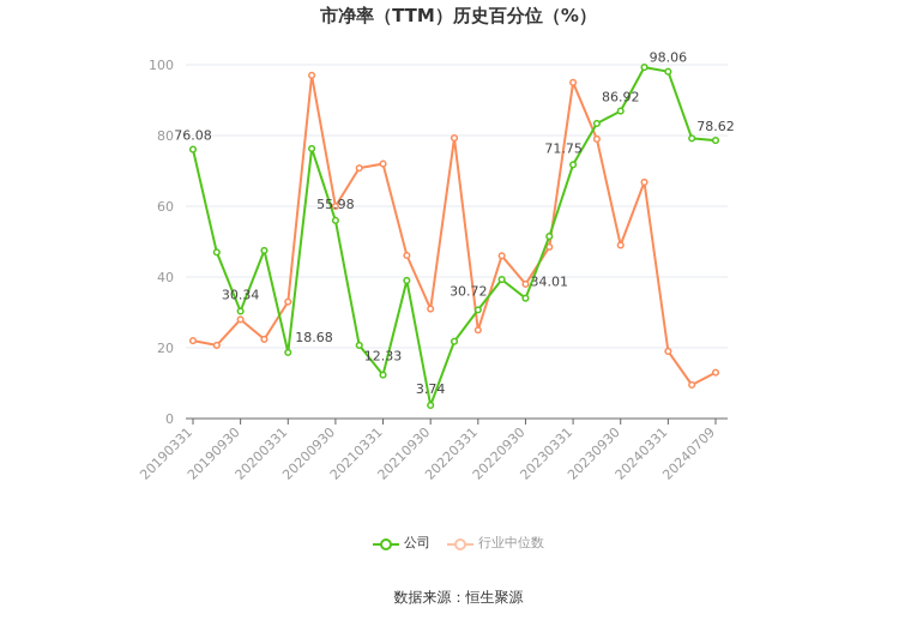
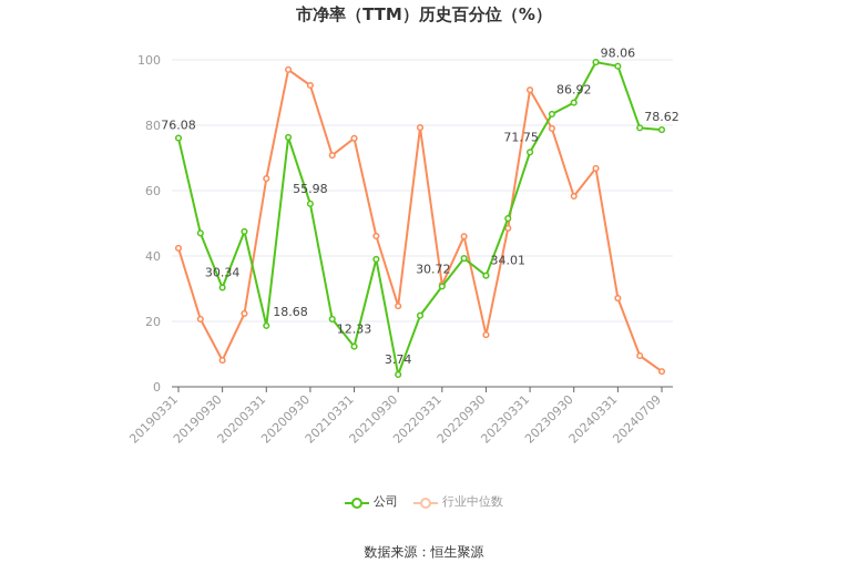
行业中位数/20190331: 22 -> 42
行业中位数/20190930: 28 -> 8
行业中位数/20200331: 33 -> 64
行业中位数/20200930: 60 -> 92
行业中位数/20210331: 72 -> 76
行业中位数/20210930: 31 -> 25
行业中位数/20220331: 25 -> 31
行业中位数/20220930: 38 -> 16
行业中位数/20230331: 95 -> 91
行业中位数/20230930: 49 -> 58
行业中位数/20240331: 19 -> 27
行业中位数/20240709: 13 -> 5
